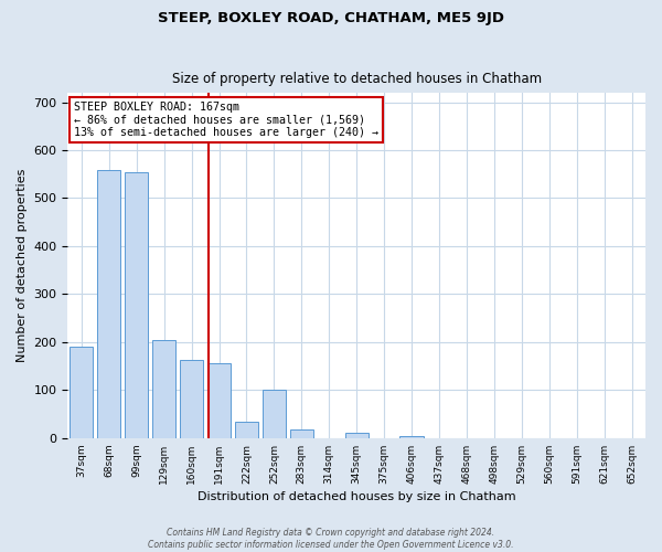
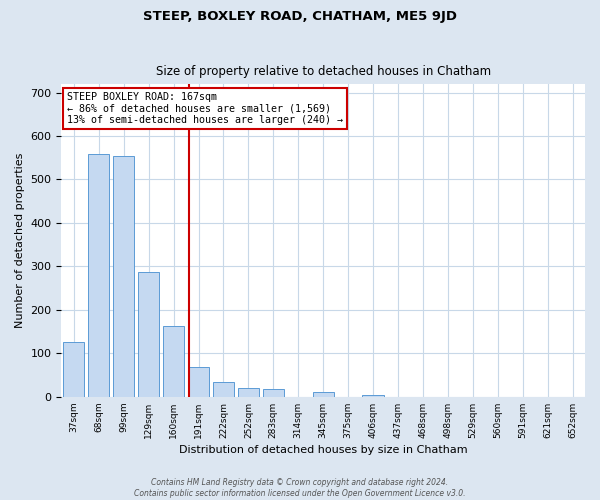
37sqm: 190 -> 125
129sqm: 205 -> 288
191sqm: 155 -> 69
252sqm: 100 -> 20
